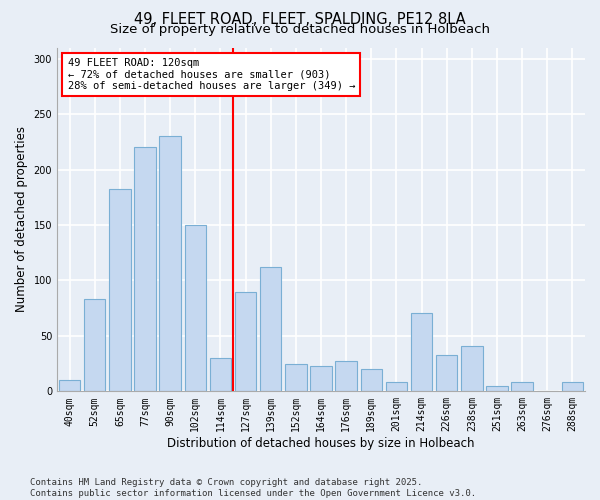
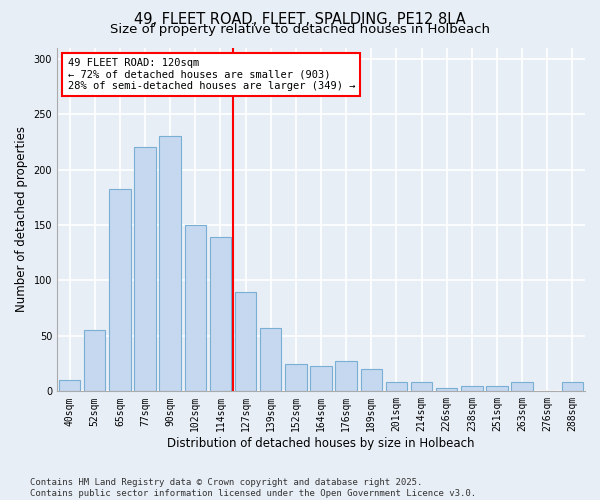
52sqm: 83 -> 55
114sqm: 30 -> 139
139sqm: 112 -> 57
214sqm: 71 -> 8
226sqm: 33 -> 3
238sqm: 41 -> 5
